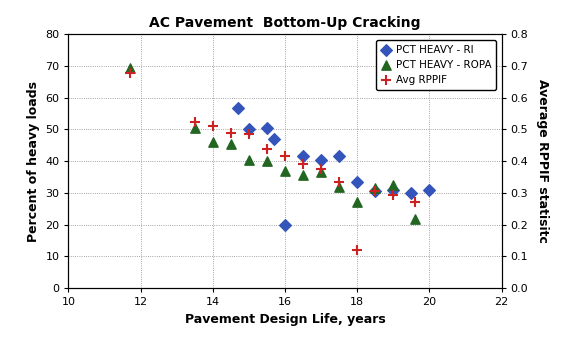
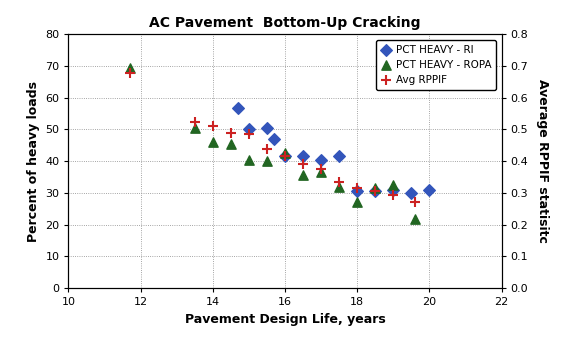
PCT HEAVY - RI/16: 20.0 -> 41.5
PCT HEAVY - ROPA/16: 37.0 -> 42.5
PCT HEAVY - RI/18: 33.5 -> 30.5
Avg RPPIF/18: 0.120 -> 0.315
